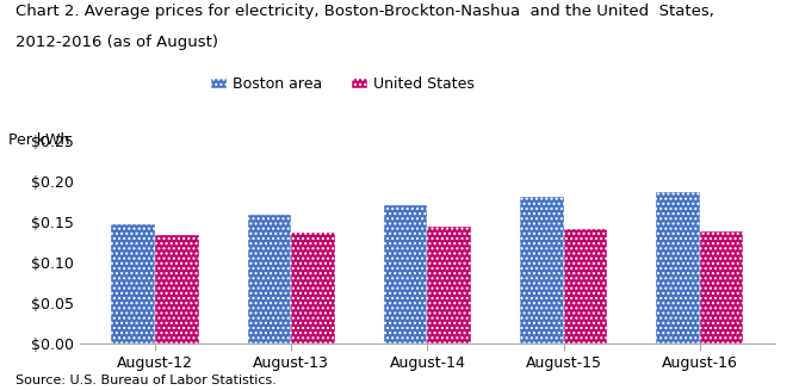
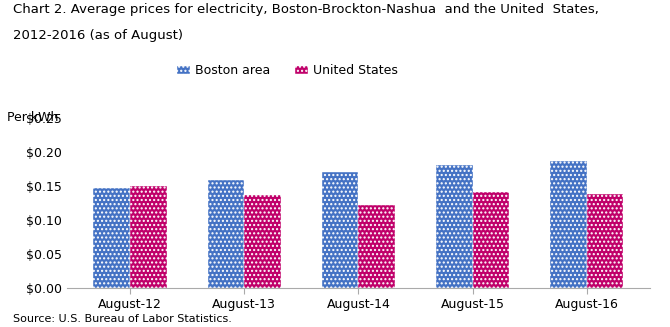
United States/August-12: $0.133 -> $0.150
United States/August-14: $0.143 -> $0.122
